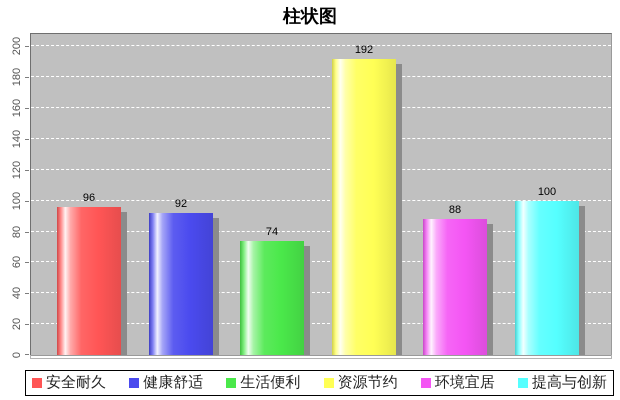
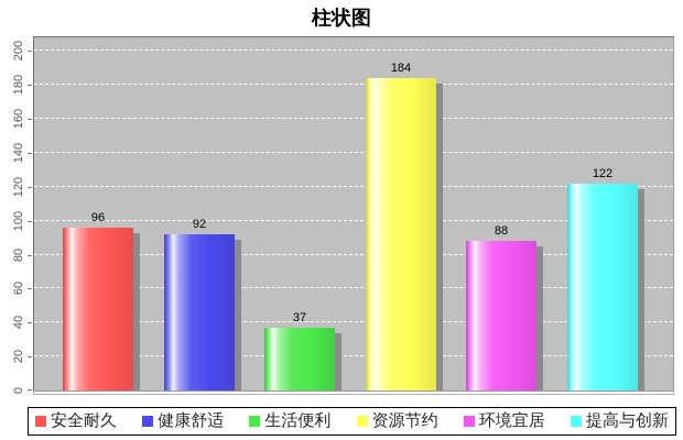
生活便利: 74 -> 37
资源节约: 192 -> 184
提高与创新: 100 -> 122
